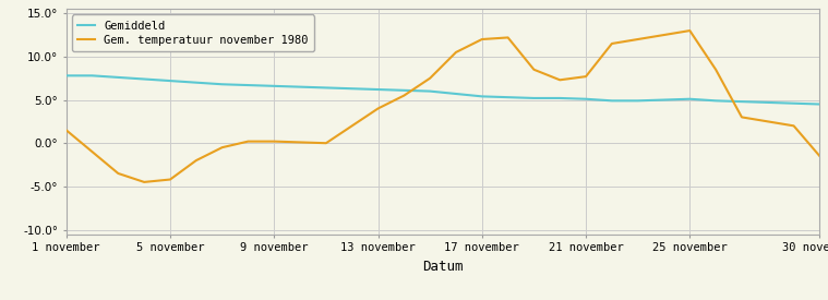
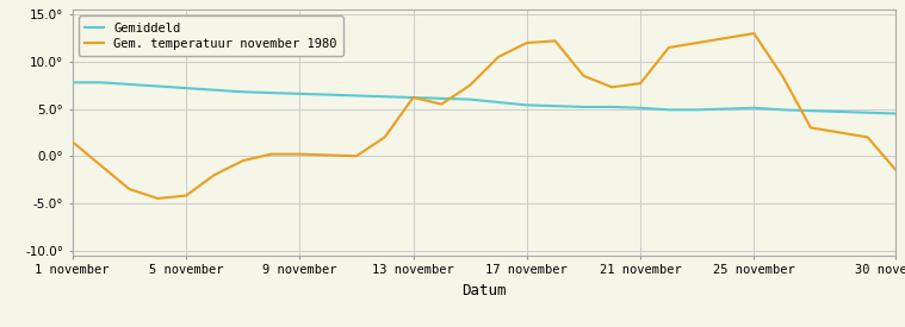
Gem. temperatuur november 1980/13 november: 4.0° -> 6.2°
